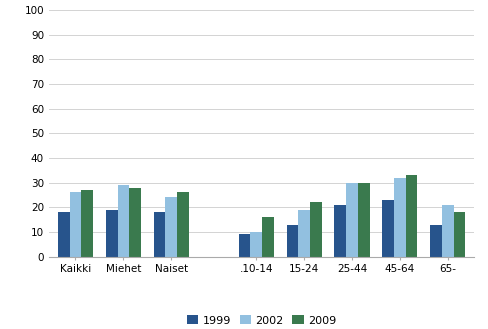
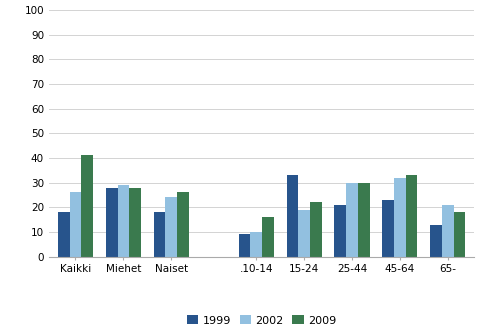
2009/Kaikki: 27 -> 41
1999/Miehet: 19 -> 28
1999/15-24: 13 -> 33
